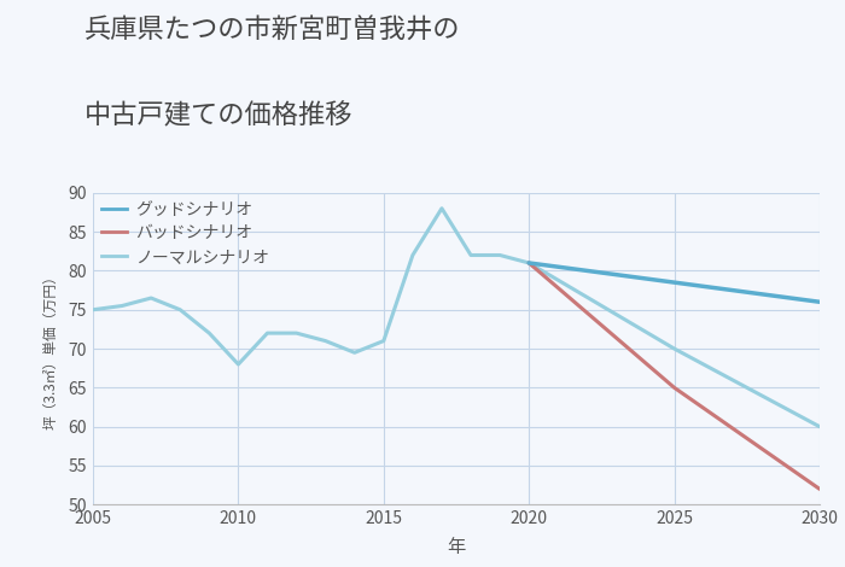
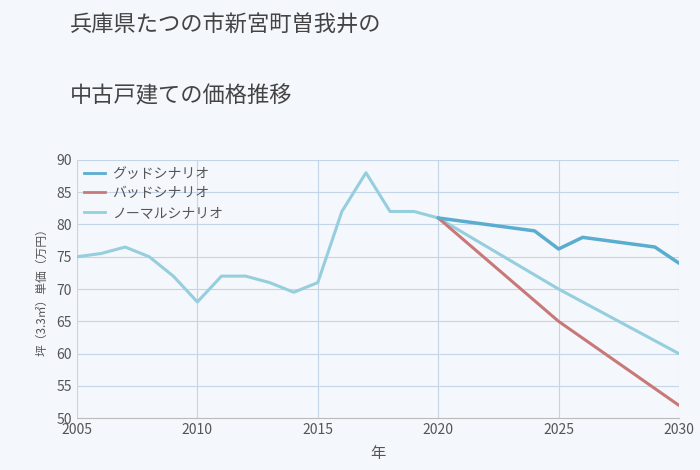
グッドシナリオ/2025: 78.5 -> 76.2
グッドシナリオ/2030: 76.0 -> 74.0
